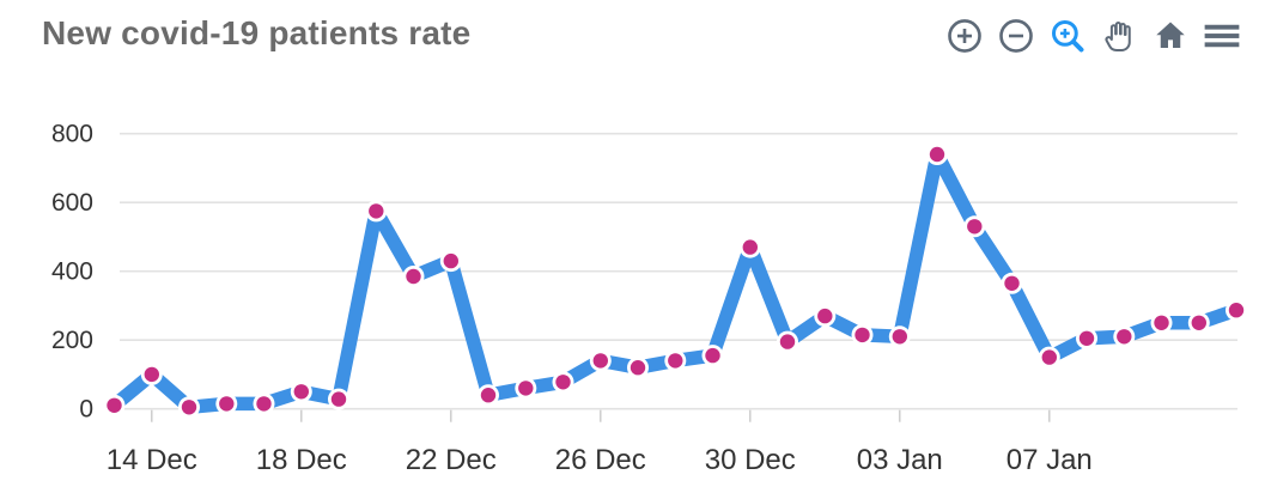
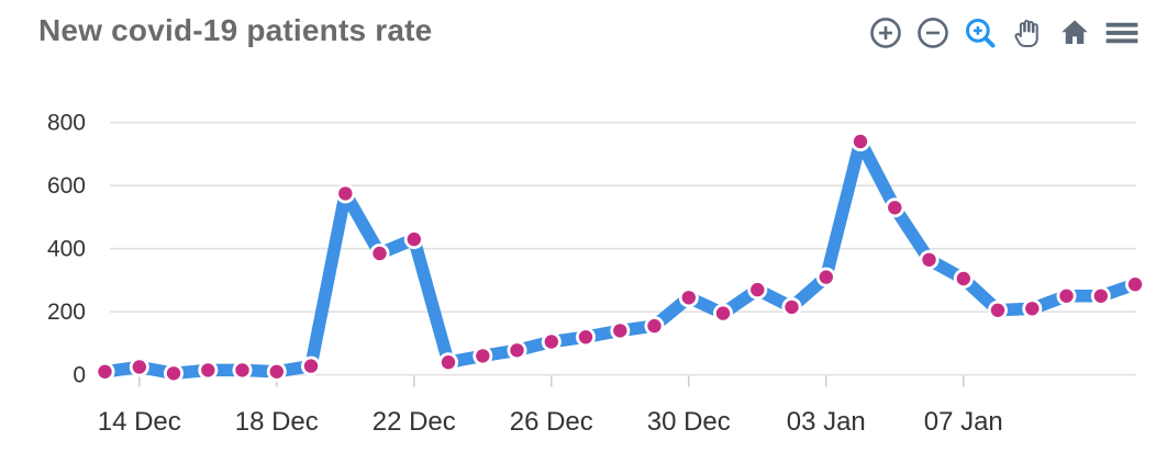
14 Dec: 100 -> 20
18 Dec: 50 -> 10
26 Dec: 140 -> 100
30 Dec: 470 -> 240
03 Jan: 210 -> 310
07 Jan: 150 -> 300
